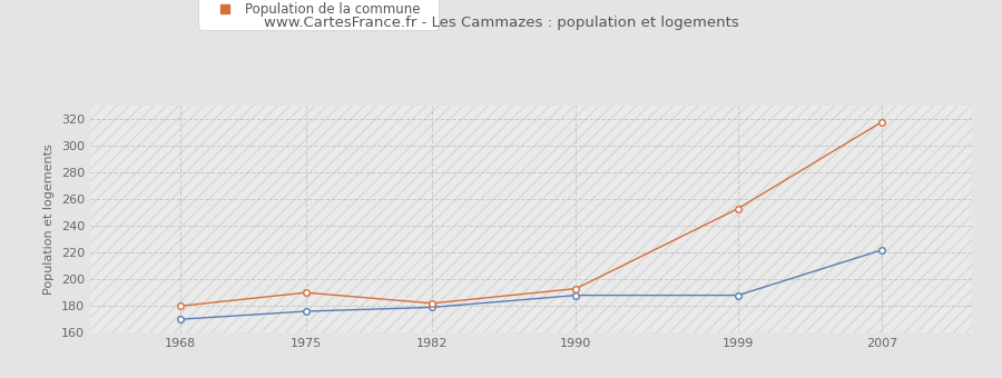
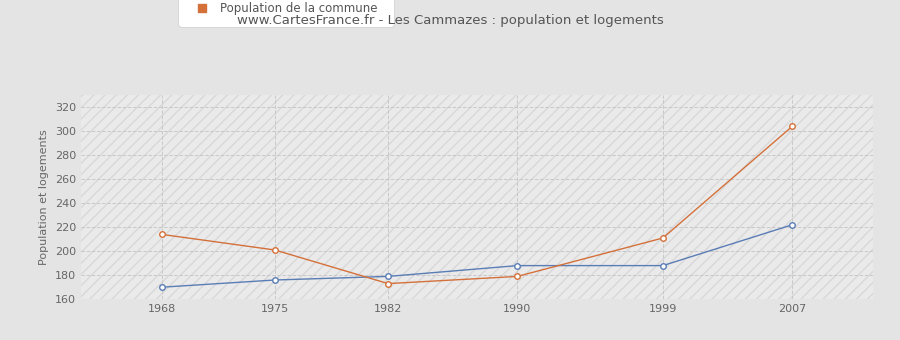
Population de la commune/1968: 180 -> 214
Population de la commune/1975: 190 -> 201
Population de la commune/1982: 182 -> 173
Population de la commune/1990: 193 -> 179
Population de la commune/1999: 253 -> 211
Population de la commune/2007: 318 -> 304
